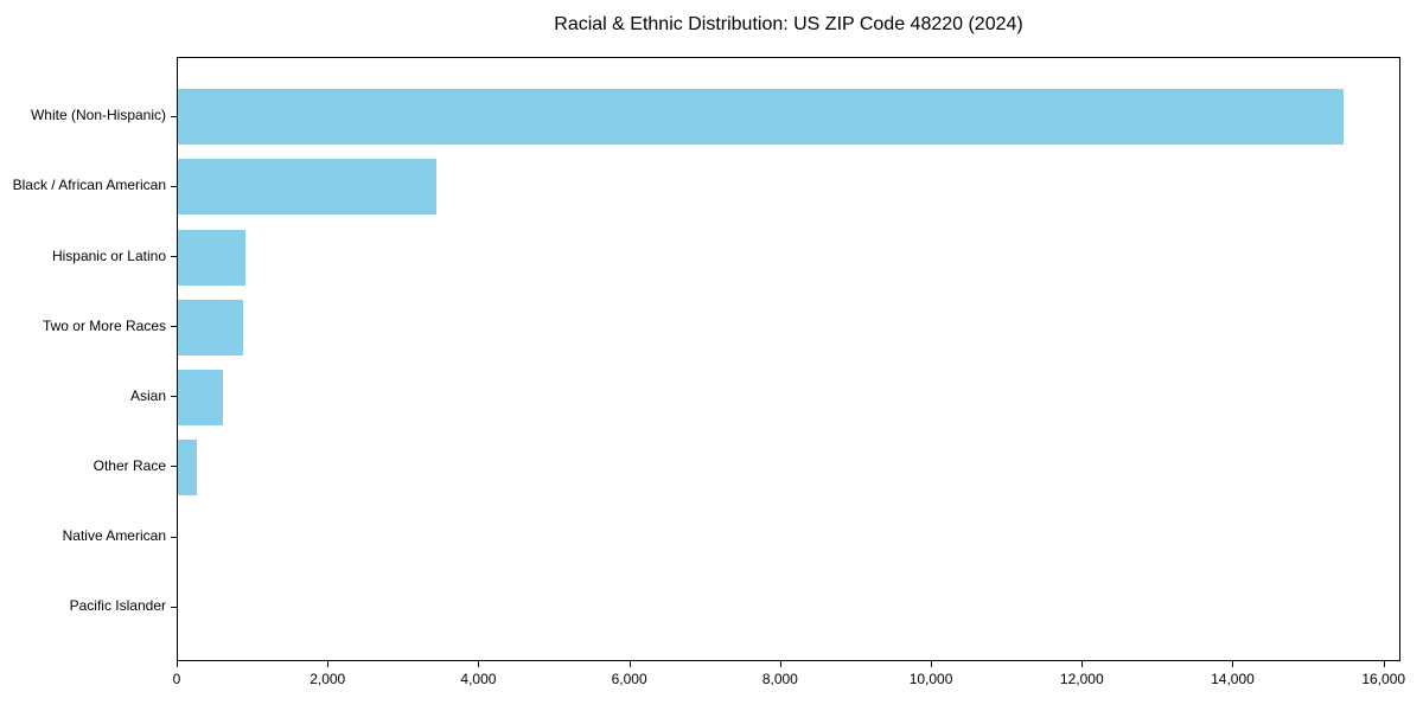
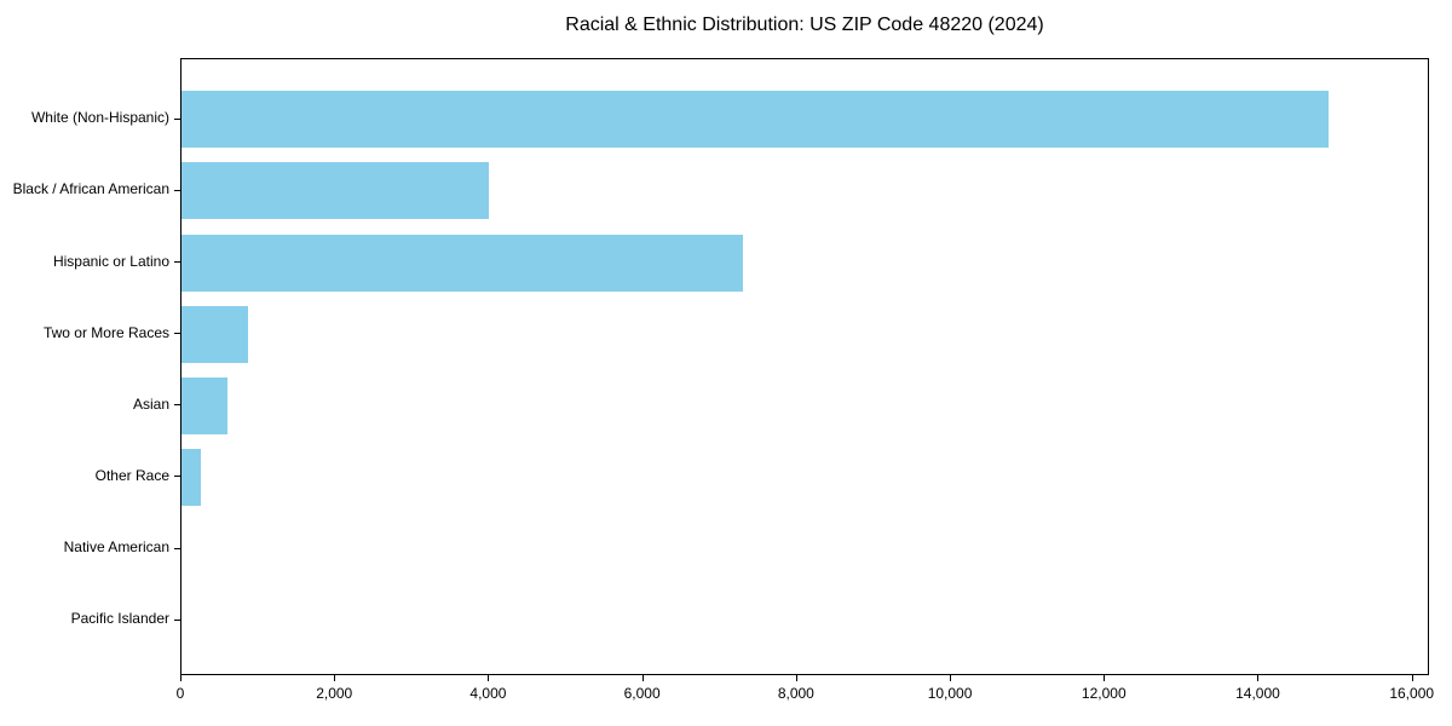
White (Non-Hispanic): 15400 -> 14900
Black / African American: 3400 -> 4000
Hispanic or Latino: 900 -> 7300
